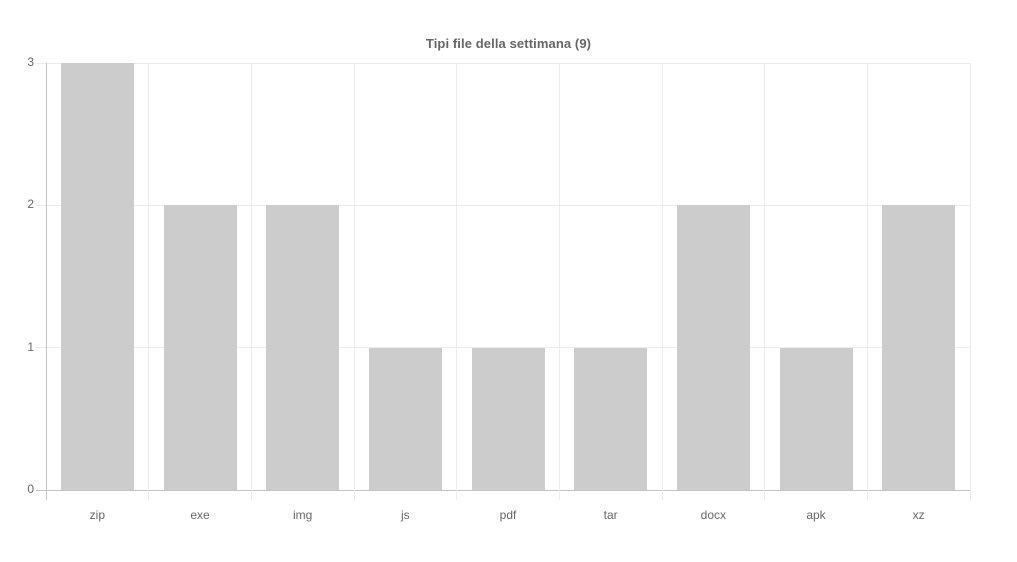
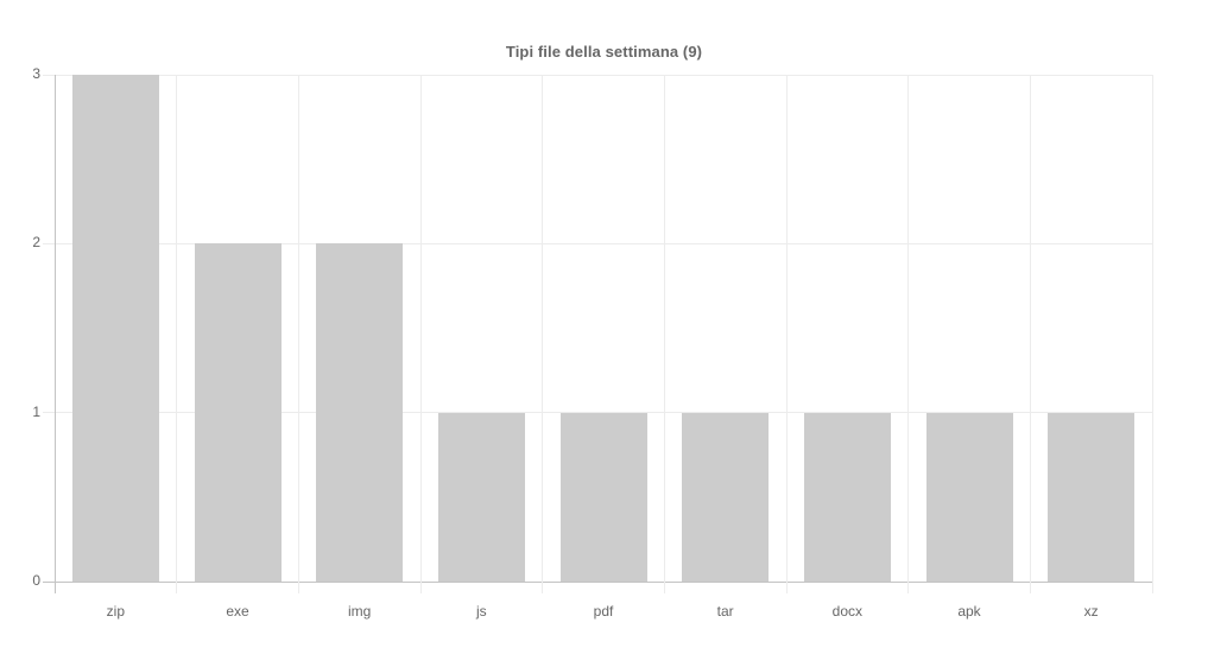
docx: 2 -> 1
xz: 2 -> 1
